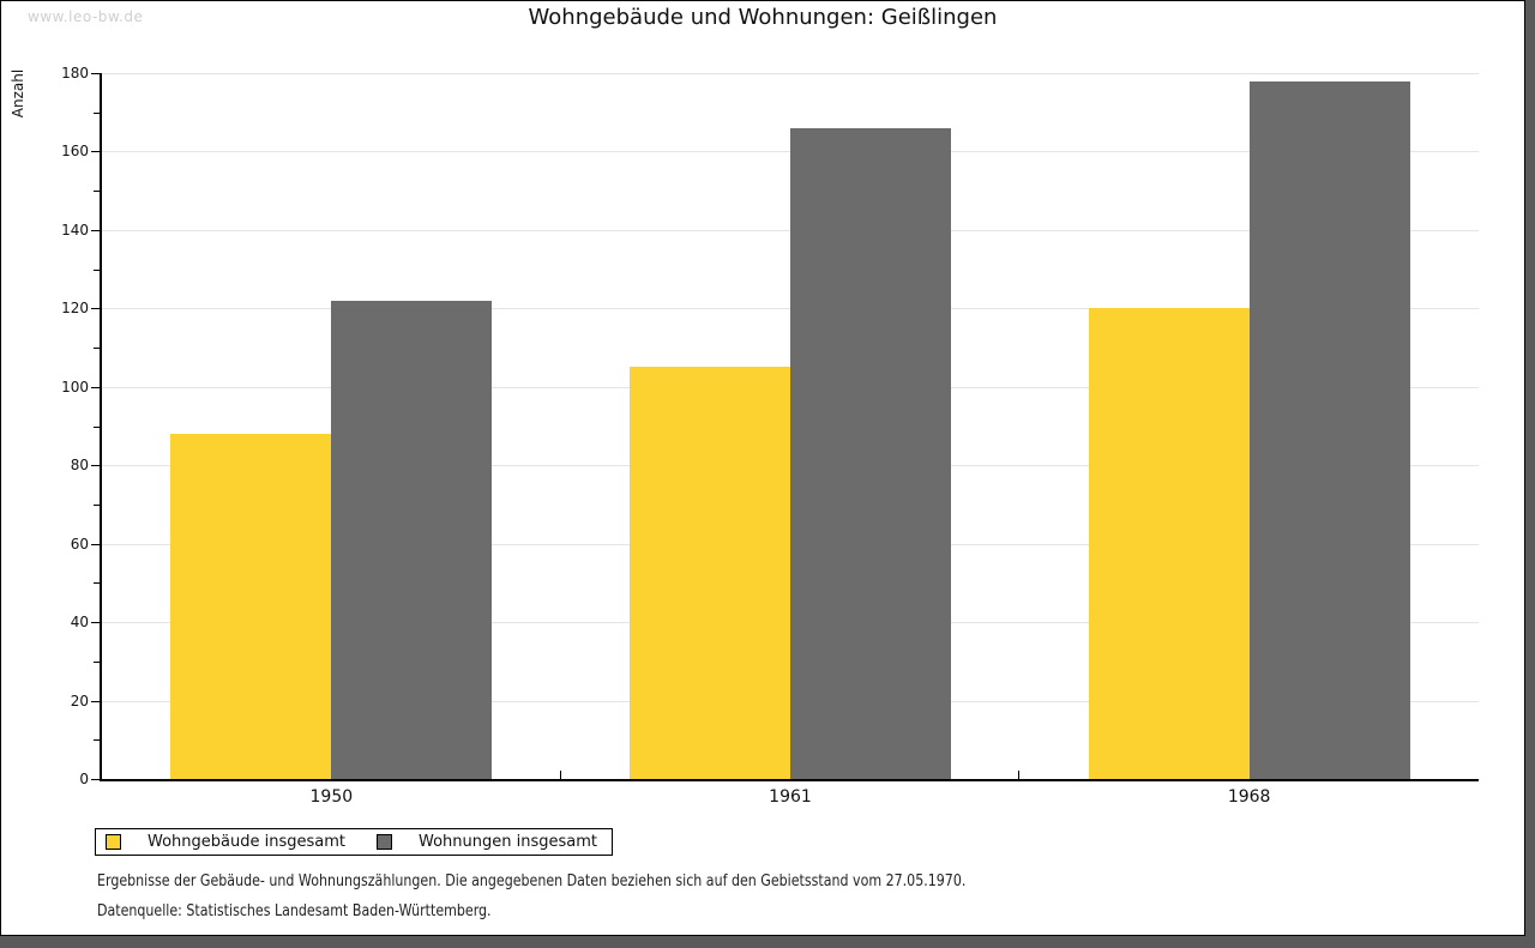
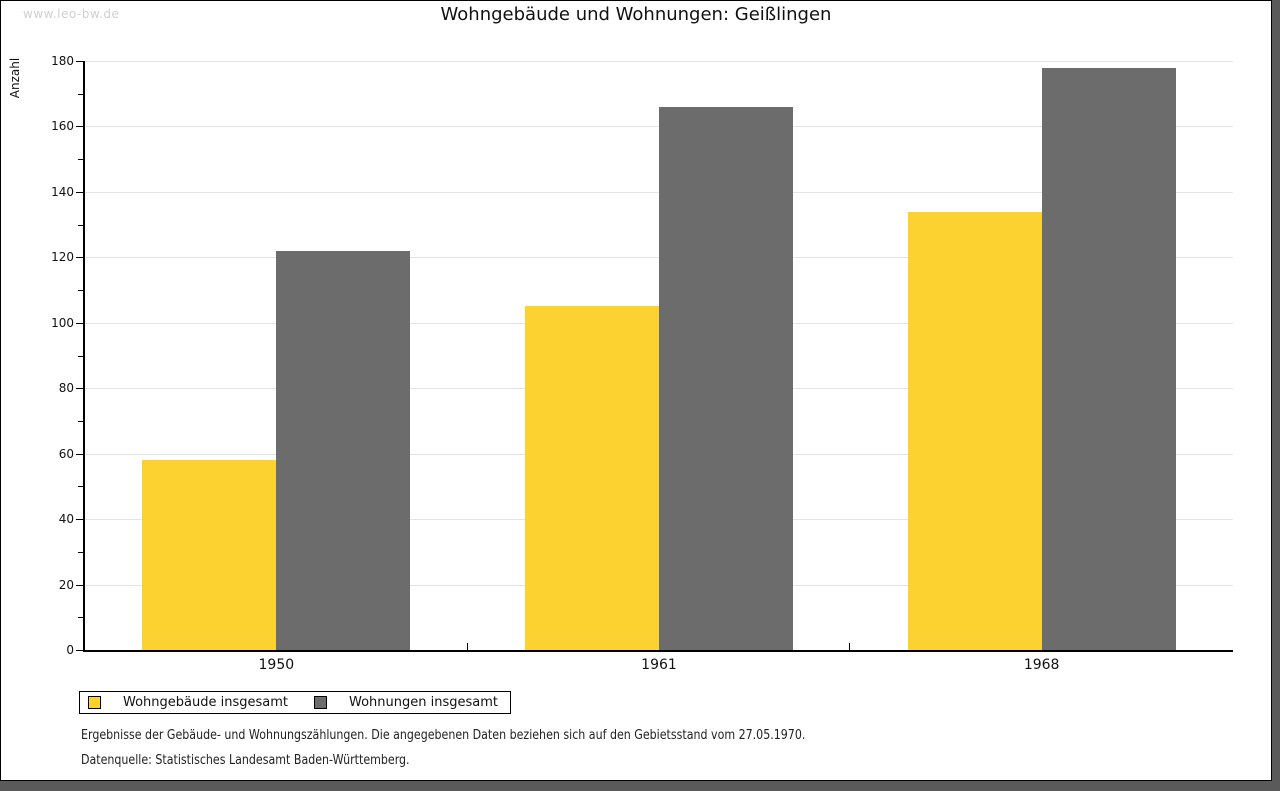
Wohngebäude insgesamt/1950: 88 -> 58
Wohngebäude insgesamt/1968: 120 -> 134
